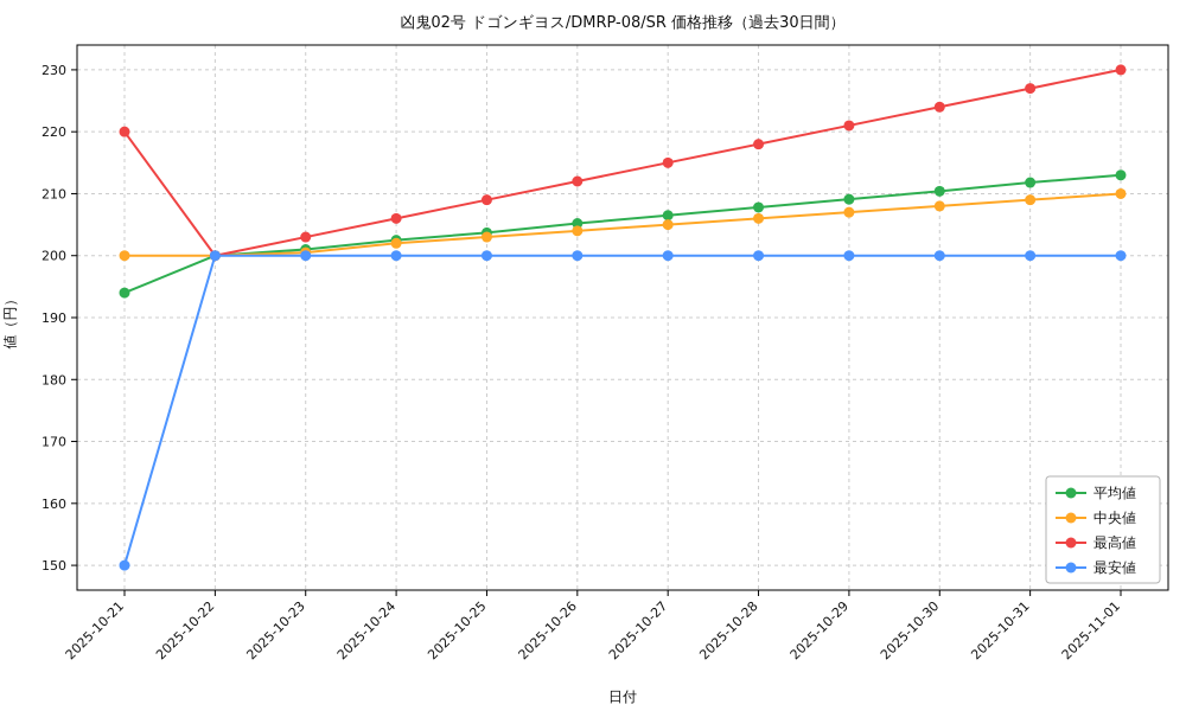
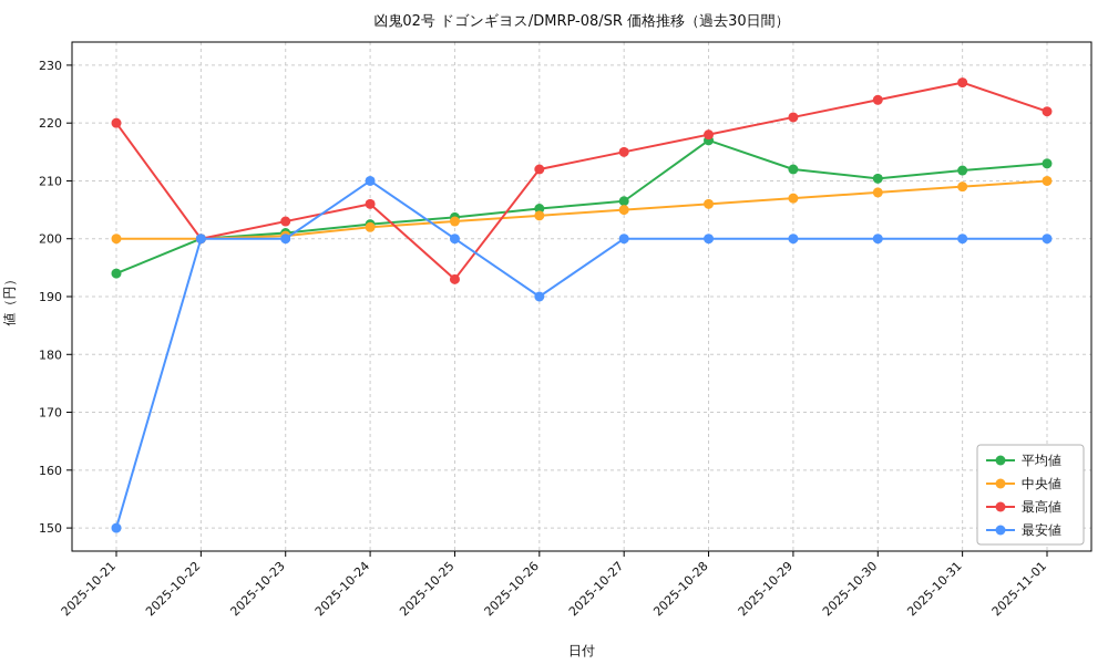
最安値/2025-10-24: 200 -> 210
最高値/2025-10-25: 209 -> 193
最安値/2025-10-26: 200 -> 190
平均値/2025-10-28: 208 -> 217
平均値/2025-10-29: 209 -> 212
最高値/2025-11-01: 230 -> 222
